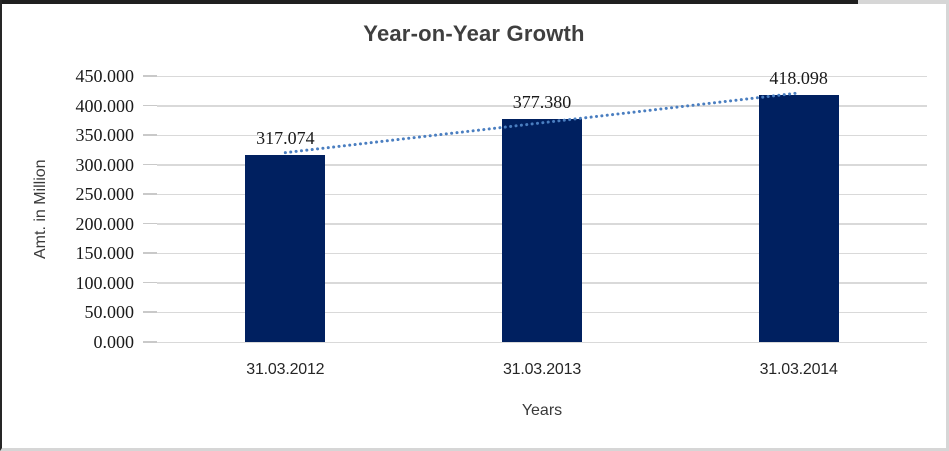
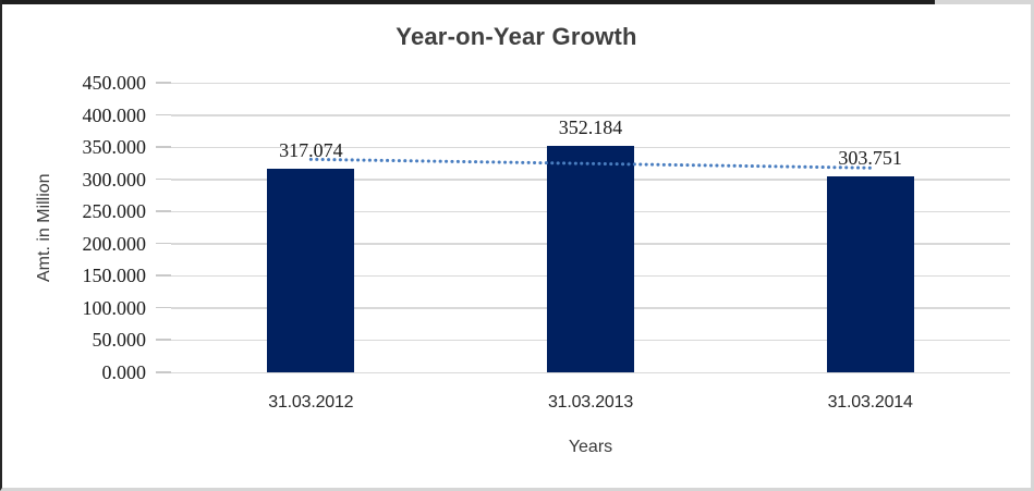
31.03.2013: 377.380 -> 352.184
31.03.2014: 418.098 -> 303.751
